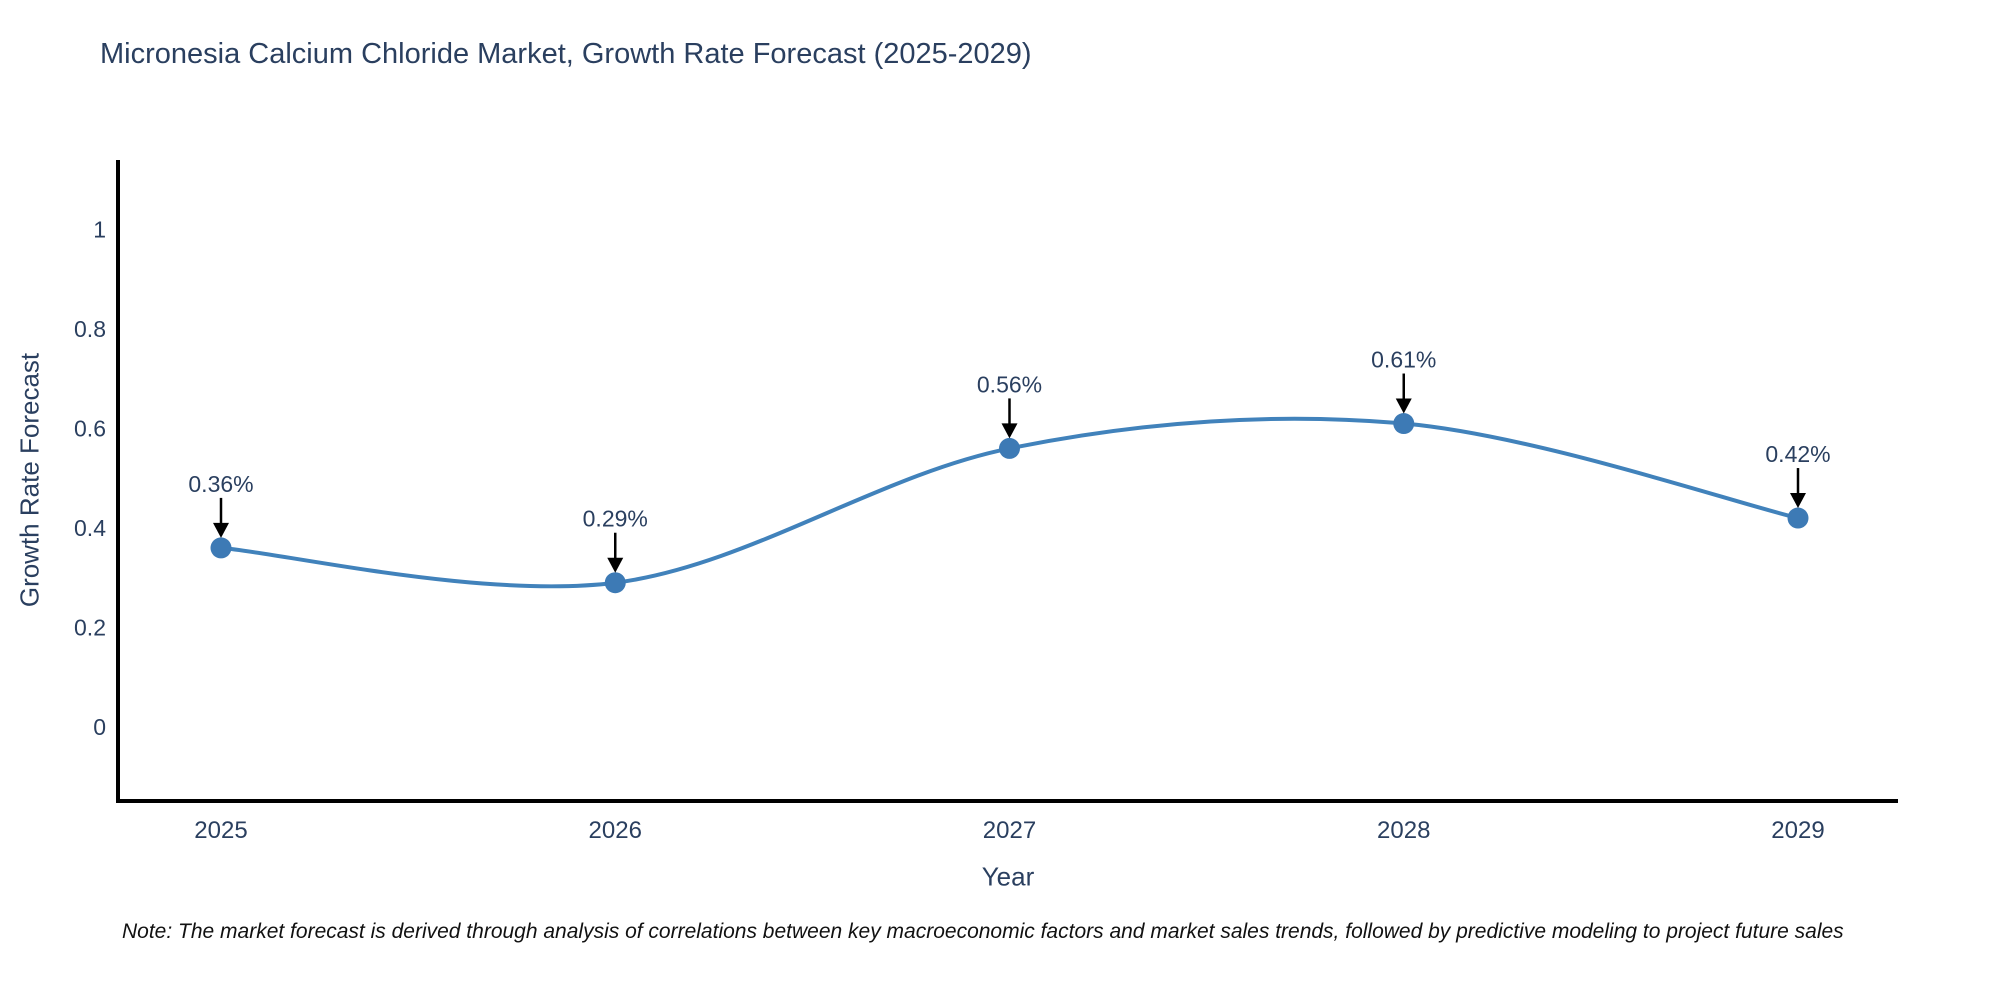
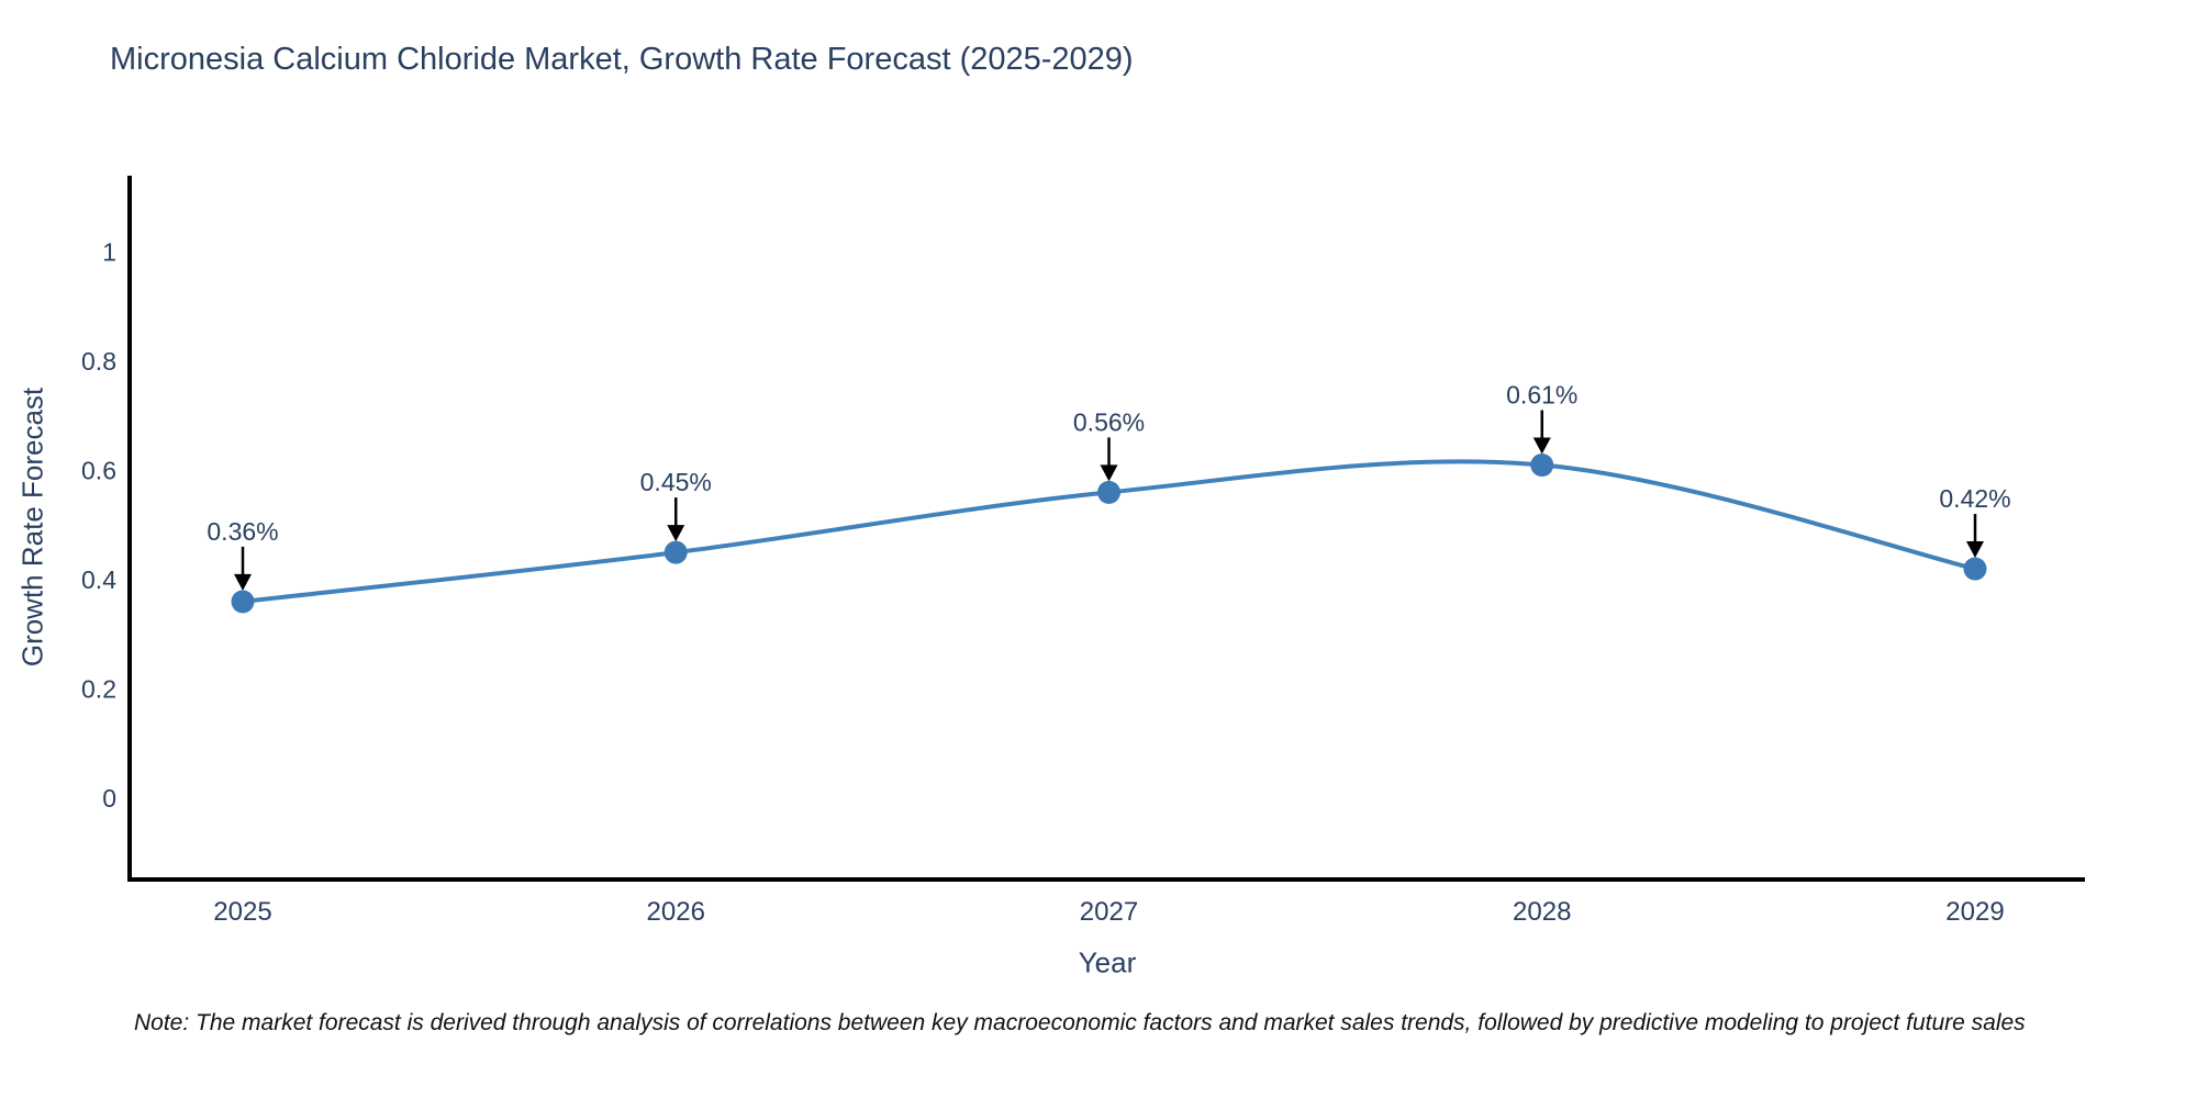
2026: 0.29% -> 0.45%
